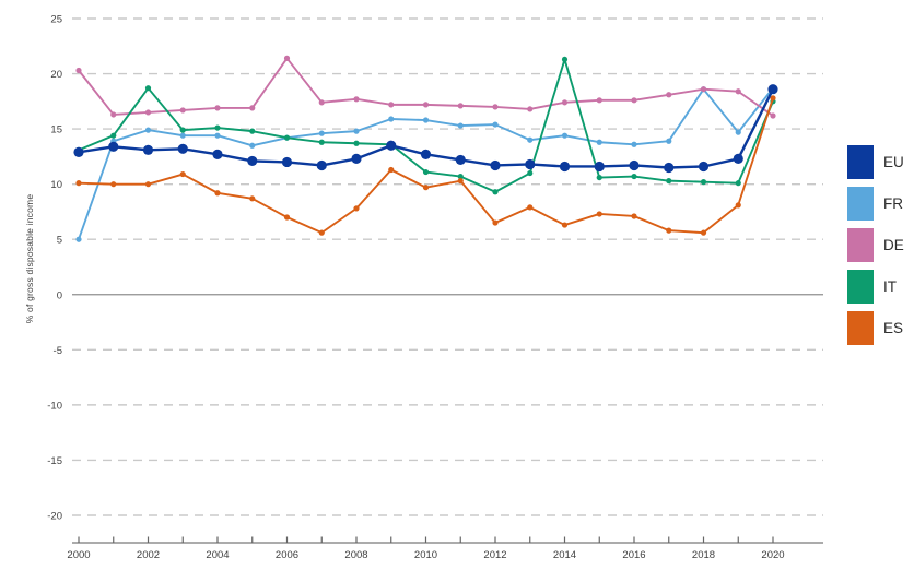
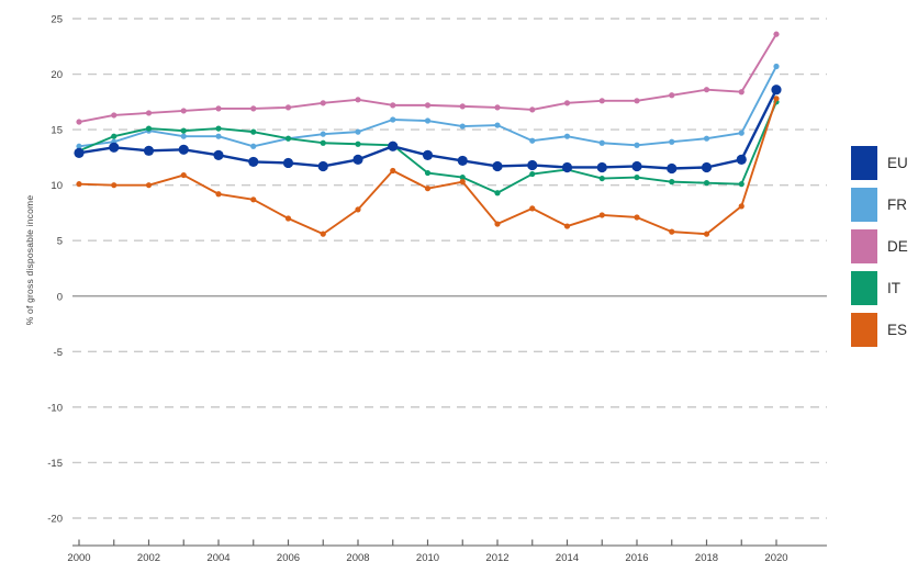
FR/2000: 5.0 -> 13.5
DE/2000: 20.3 -> 15.7
IT/2002: 18.7 -> 15.1
DE/2006: 21.4 -> 17.0
IT/2014: 21.3 -> 11.4
FR/2018: 18.6 -> 14.2
FR/2020: 18.7 -> 20.7
DE/2020: 16.2 -> 23.6
